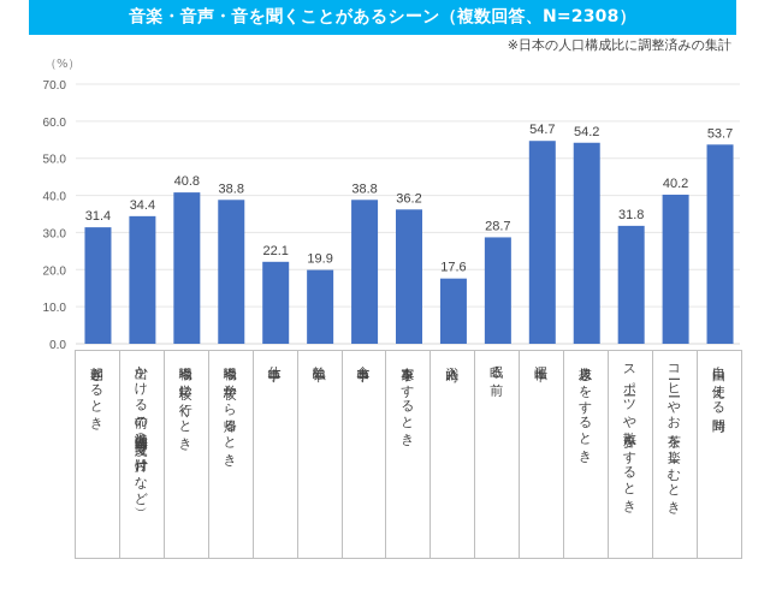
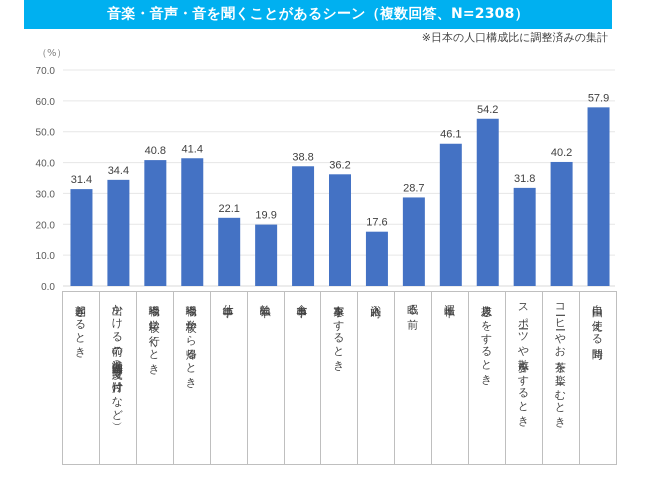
職場や学校から帰るとき: 38.8 -> 41.4
運転中: 54.7 -> 46.1
自由に使える時間: 53.7 -> 57.9
